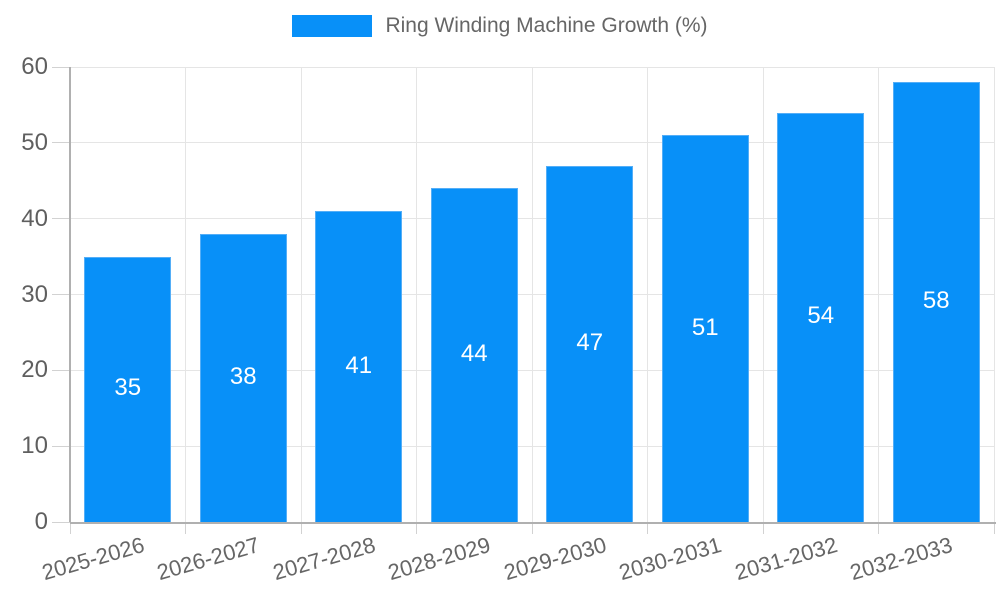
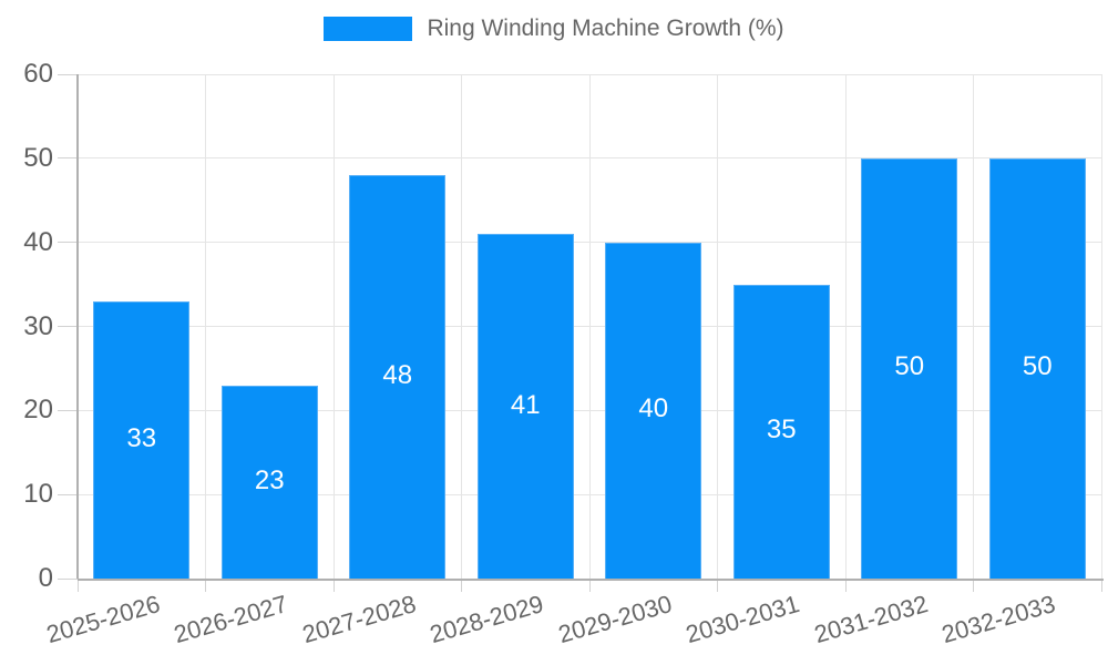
2025-2026: 35 -> 33
2026-2027: 38 -> 23
2027-2028: 41 -> 48
2028-2029: 44 -> 41
2029-2030: 47 -> 40
2030-2031: 51 -> 35
2031-2032: 54 -> 50
2032-2033: 58 -> 50
